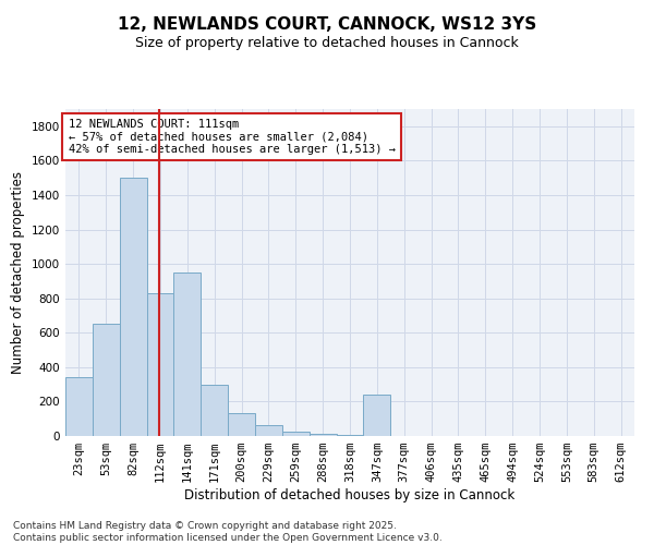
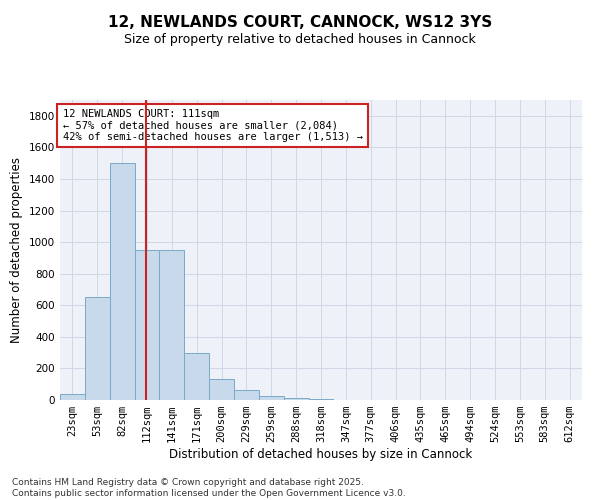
23sqm: 340 -> 40
112sqm: 830 -> 950
347sqm: 240 -> 0
